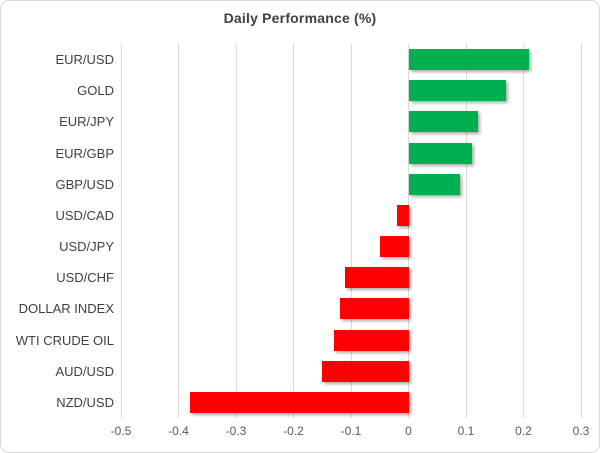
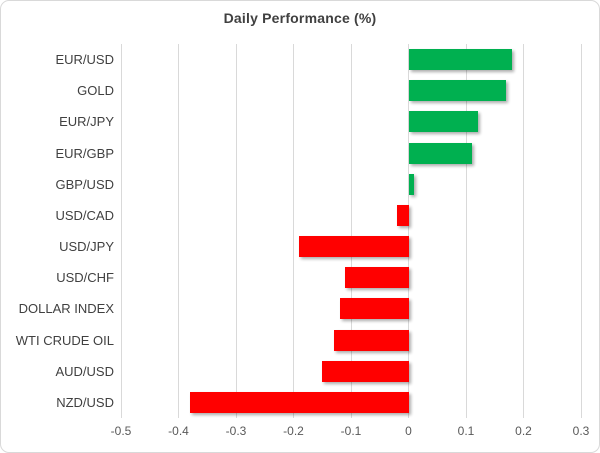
EUR/USD: 0.21 -> 0.18
GBP/USD: 0.09 -> 0.01
USD/JPY: -0.05 -> -0.19
